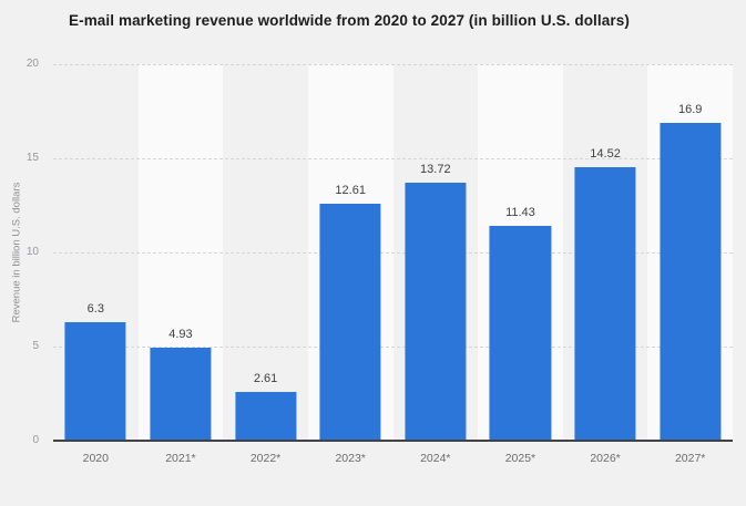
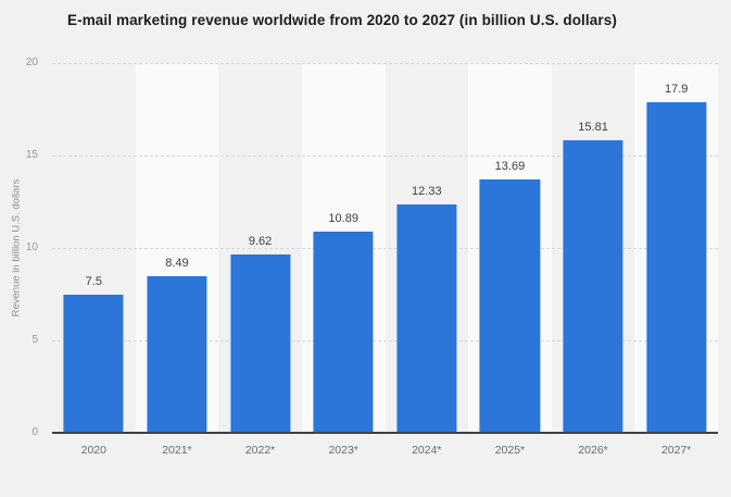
2020: 6.3 -> 7.5
2021*: 4.93 -> 8.49
2022*: 2.61 -> 9.62
2023*: 12.61 -> 10.89
2024*: 13.72 -> 12.33
2025*: 11.43 -> 13.69
2026*: 14.52 -> 15.81
2027*: 16.9 -> 17.9
